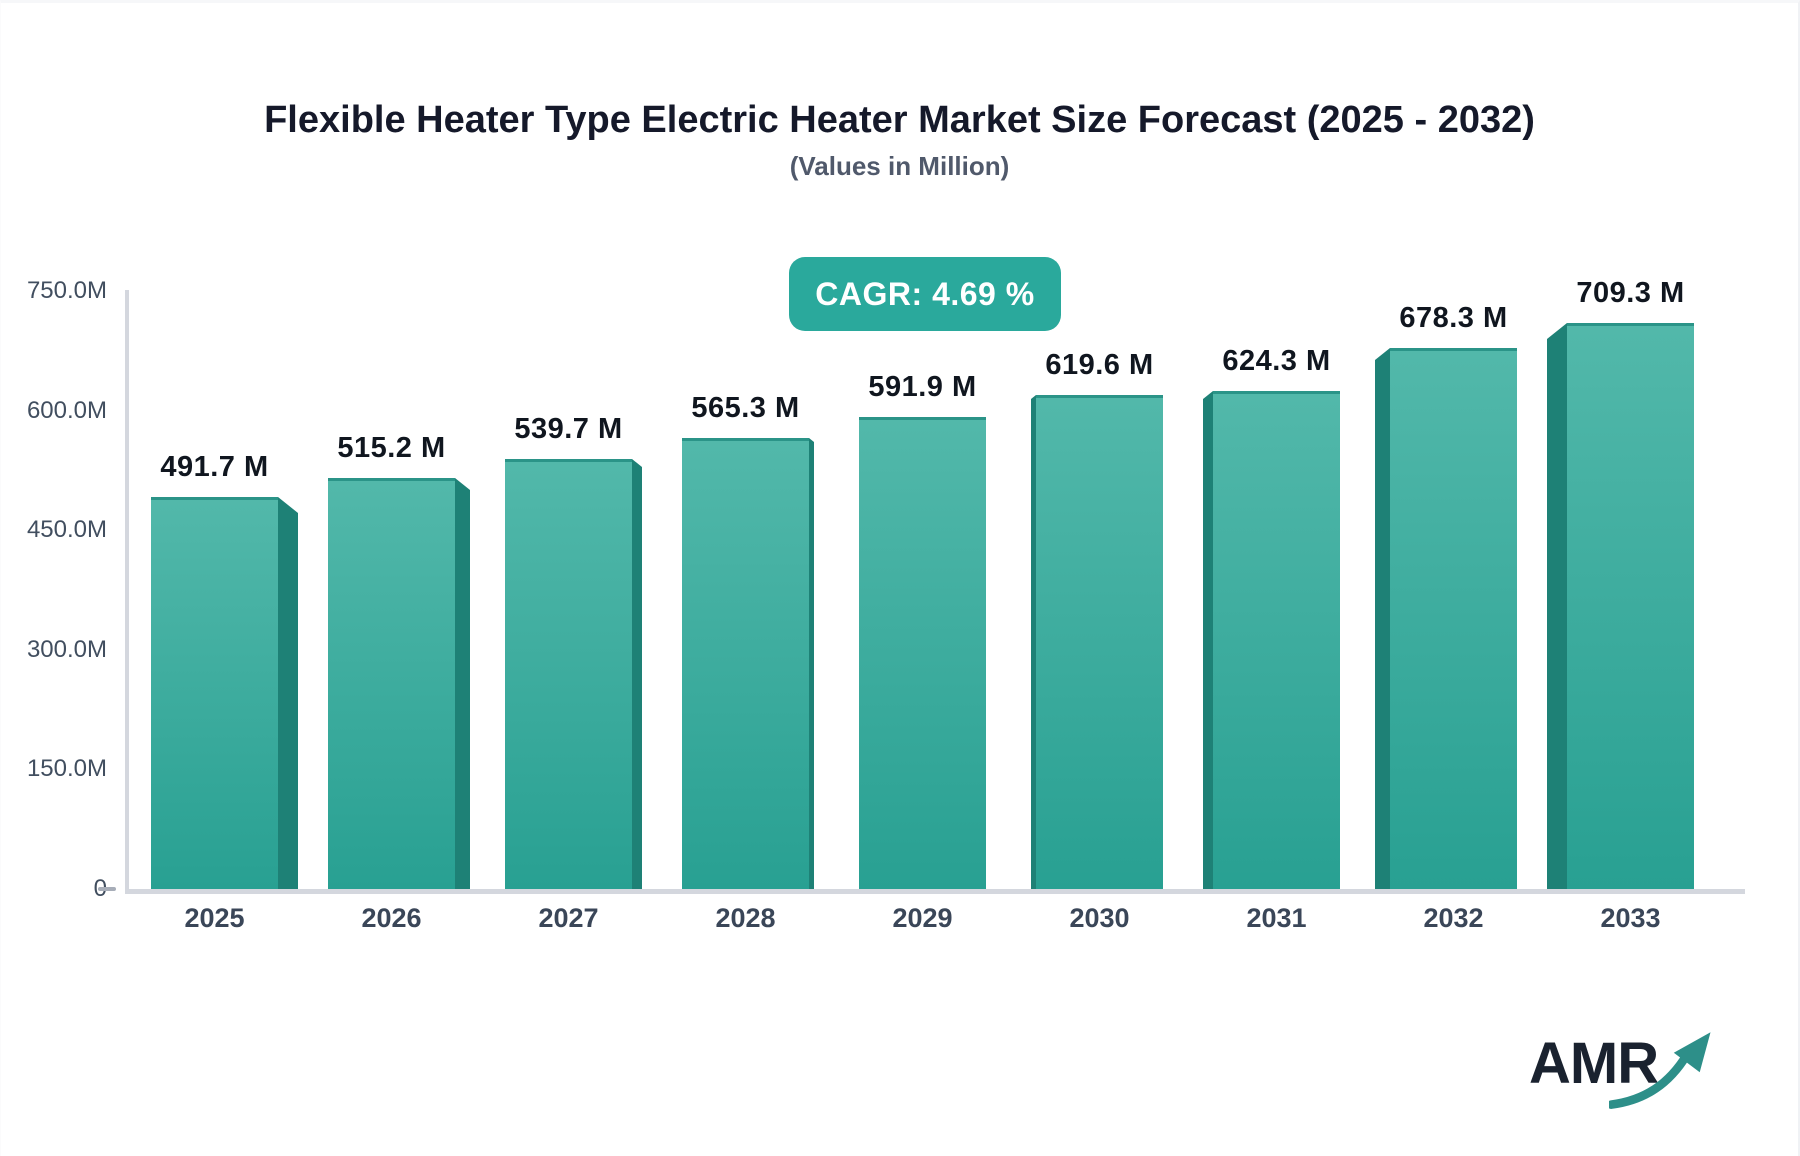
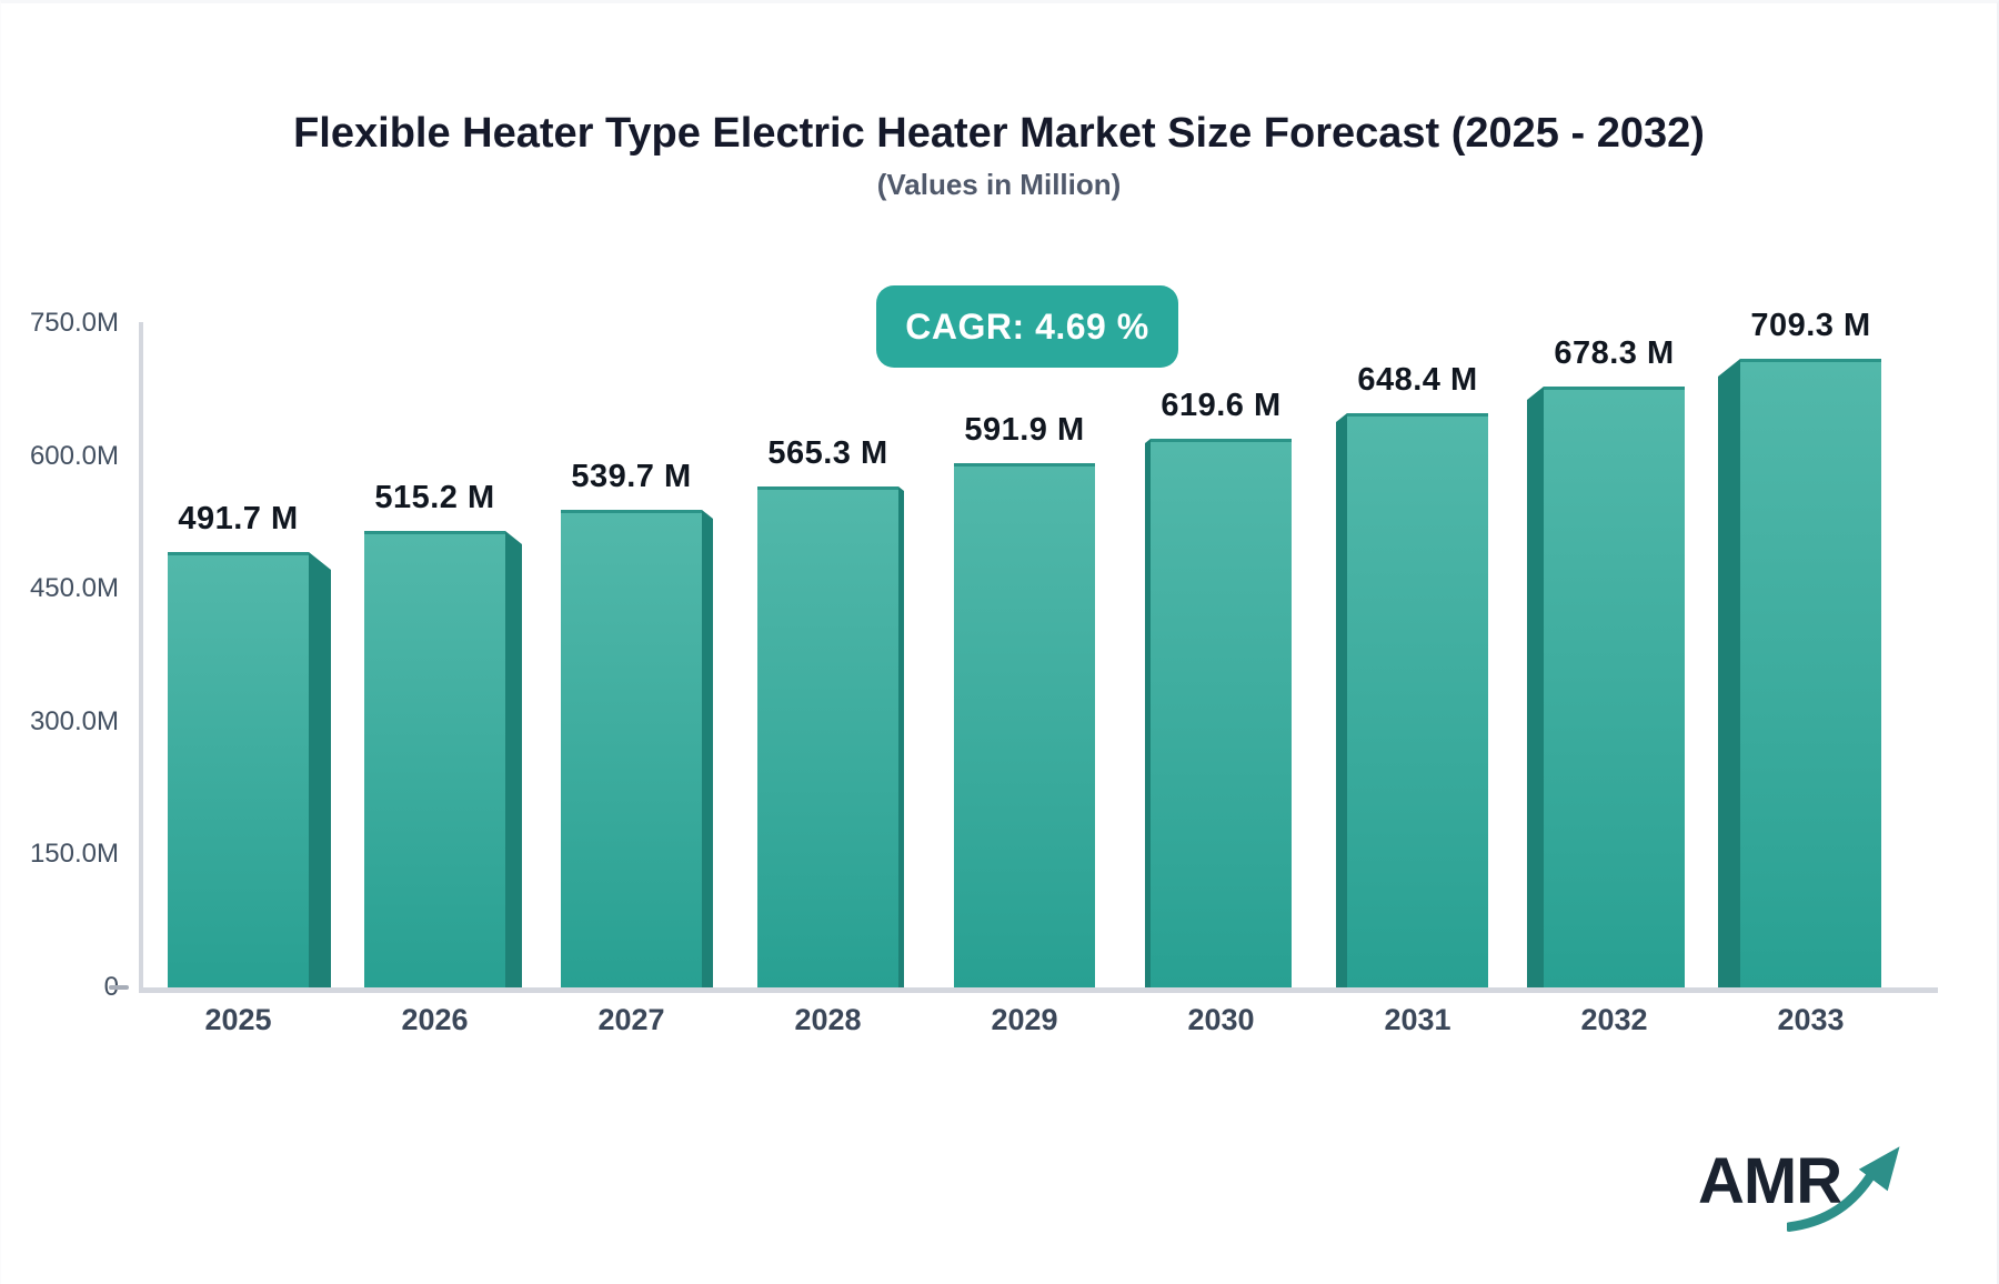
2031: 624.3 -> 648.4
